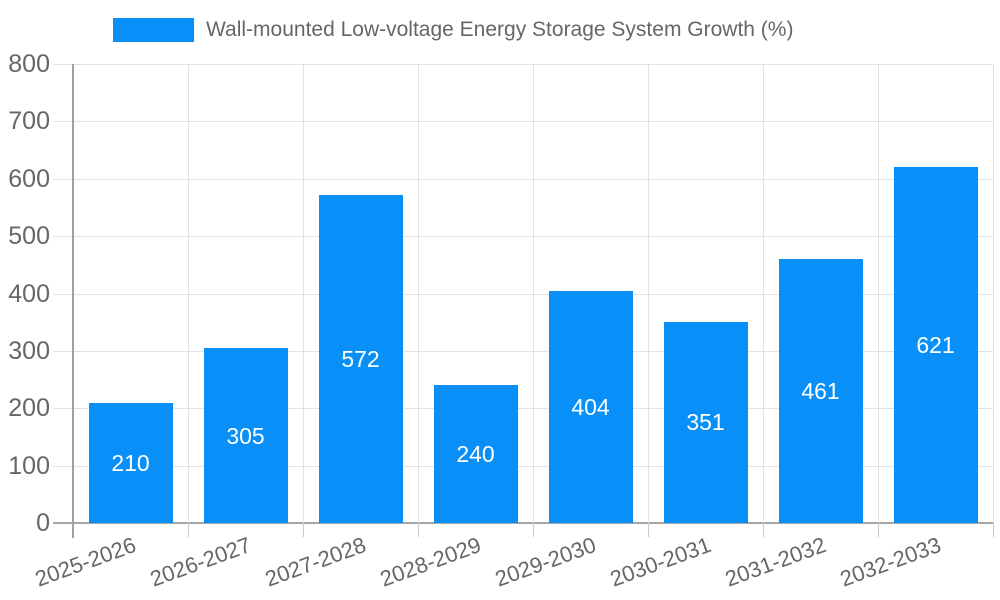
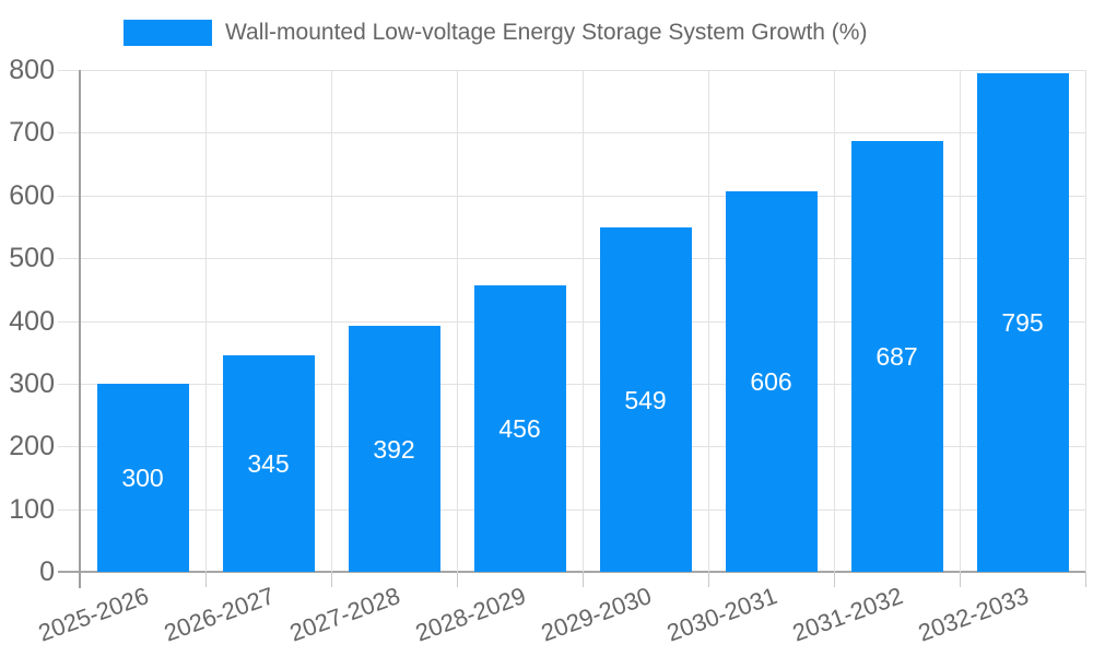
2025-2026: 210 -> 300
2026-2027: 305 -> 345
2027-2028: 572 -> 392
2028-2029: 240 -> 456
2029-2030: 404 -> 549
2030-2031: 351 -> 606
2031-2032: 461 -> 687
2032-2033: 621 -> 795
